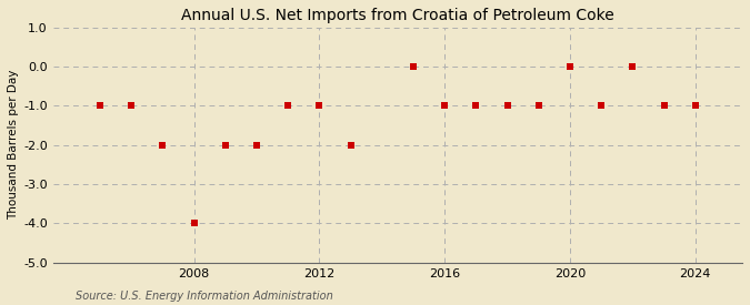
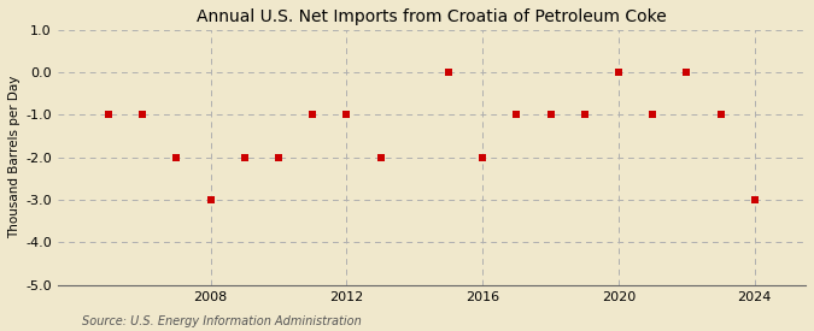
2008: -4 -> -3
2016: -1 -> -2
2024: -1 -> -3
